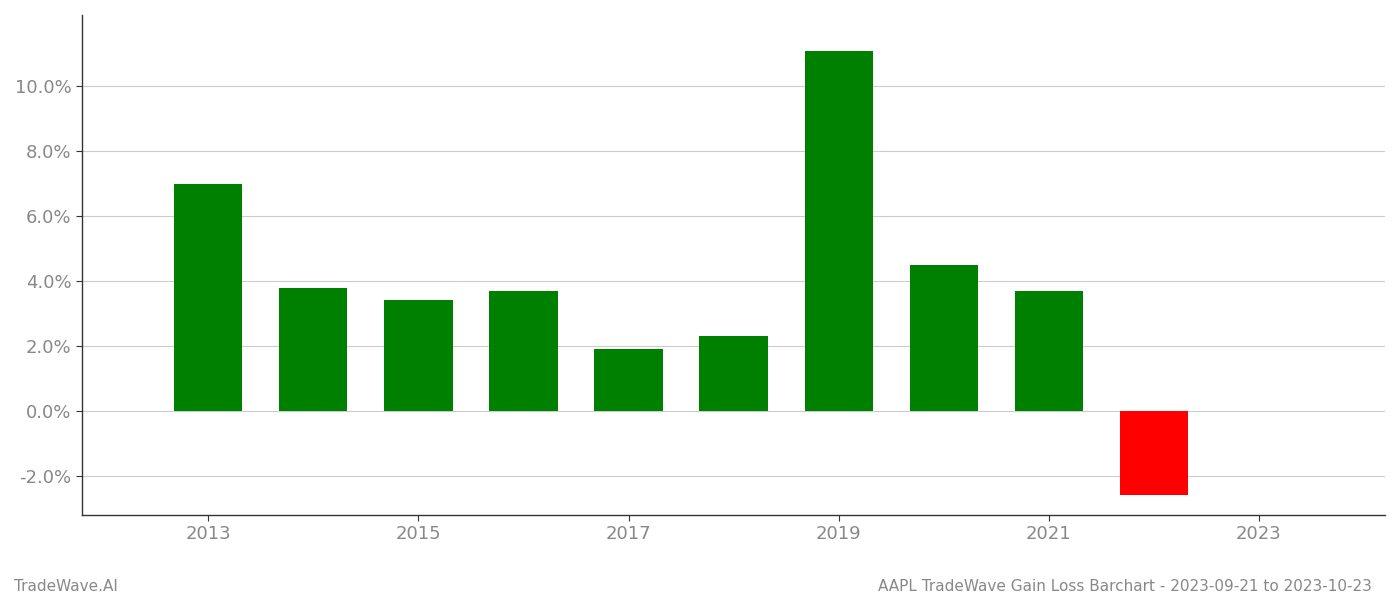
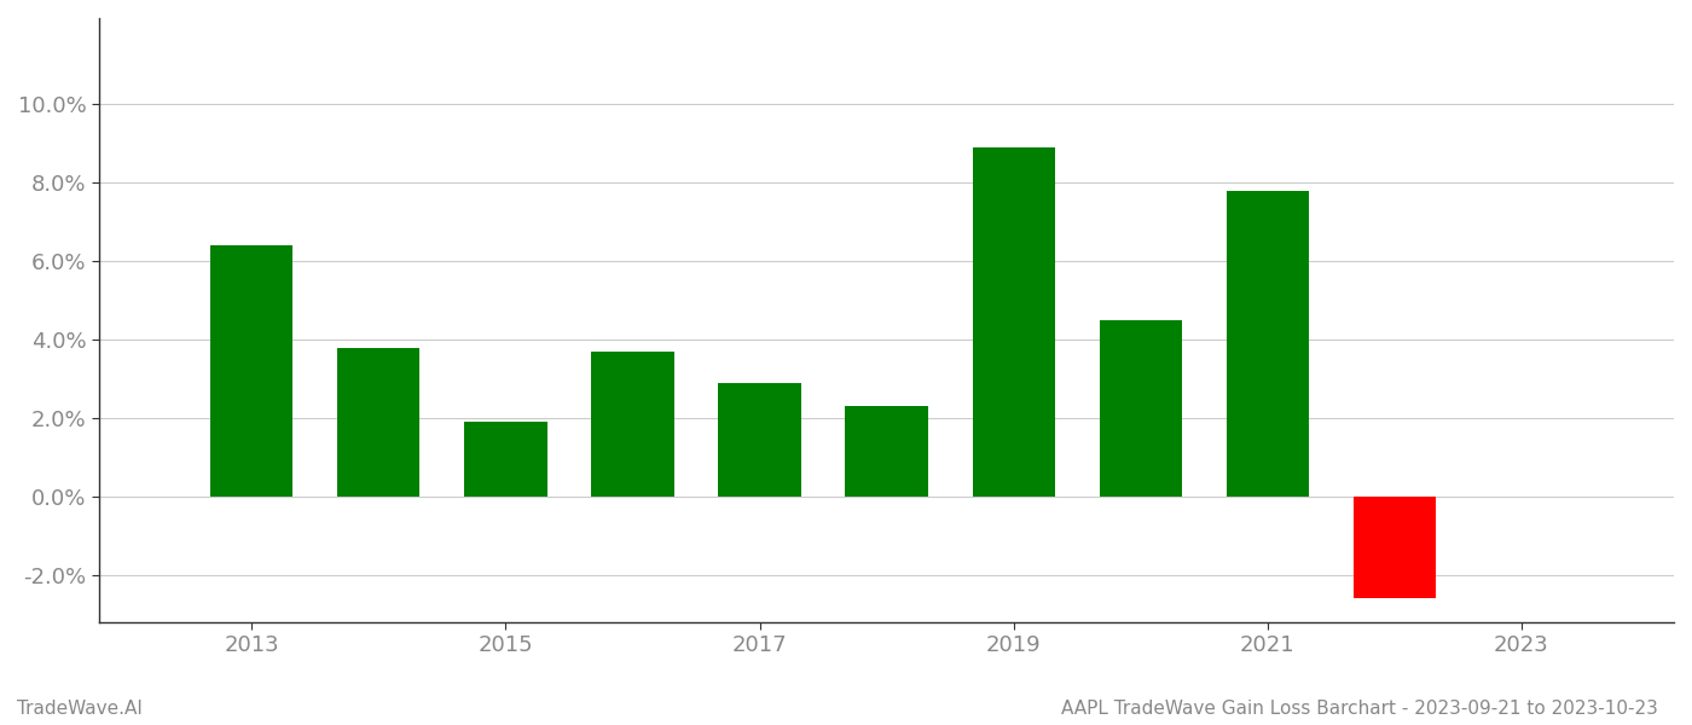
2013: 7.0% -> 6.4%
2015: 3.4% -> 1.9%
2017: 1.9% -> 2.9%
2019: 11.1% -> 8.9%
2021: 3.7% -> 7.8%
